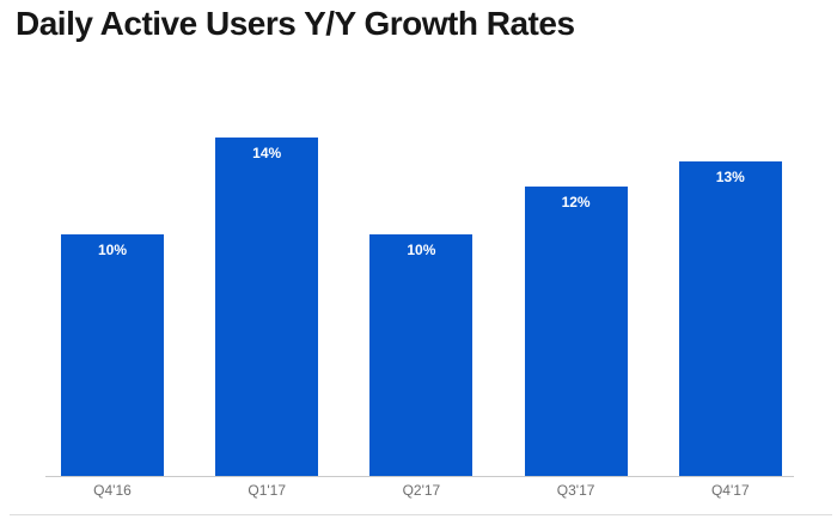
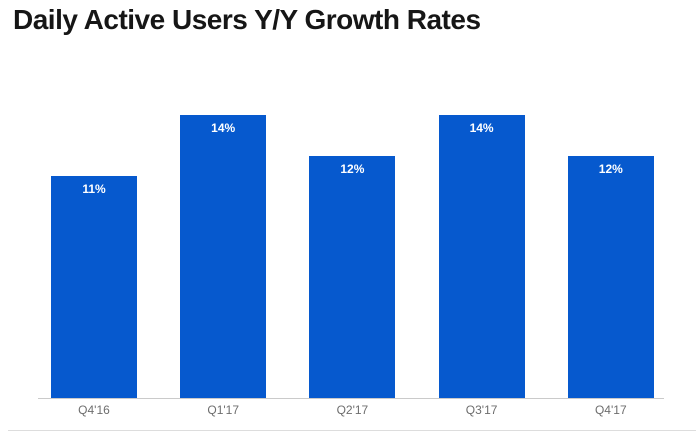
Q4'16: 10% -> 11%
Q2'17: 10% -> 12%
Q3'17: 12% -> 14%
Q4'17: 13% -> 12%
